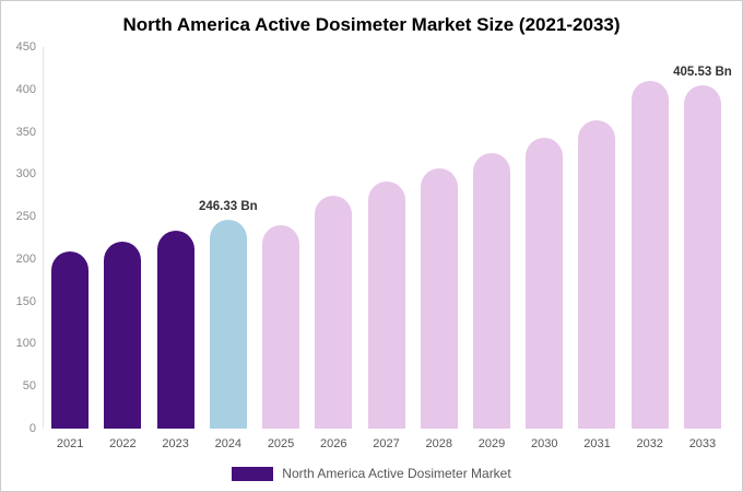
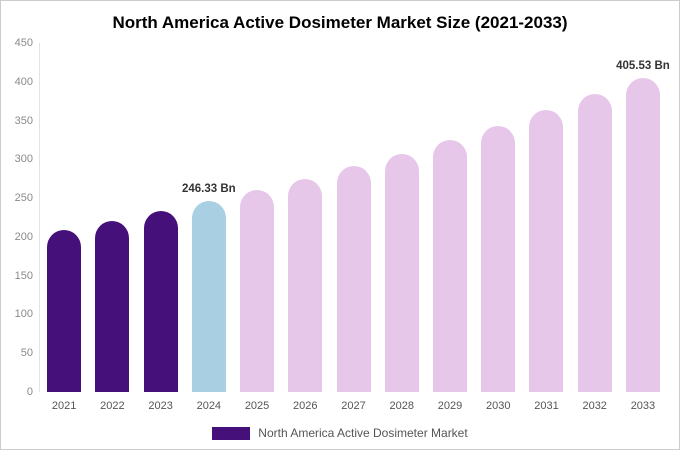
2025: 240 -> 260
2032: 410 -> 380
